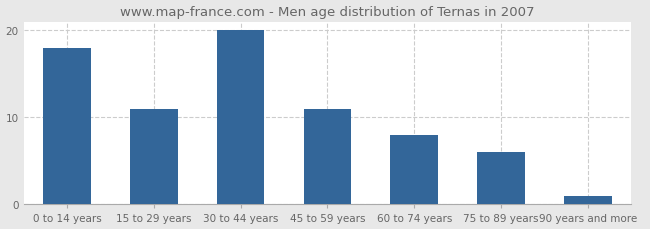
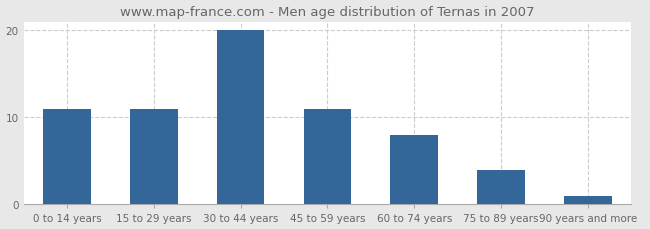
0 to 14 years: 18 -> 11
75 to 89 years: 6 -> 4
